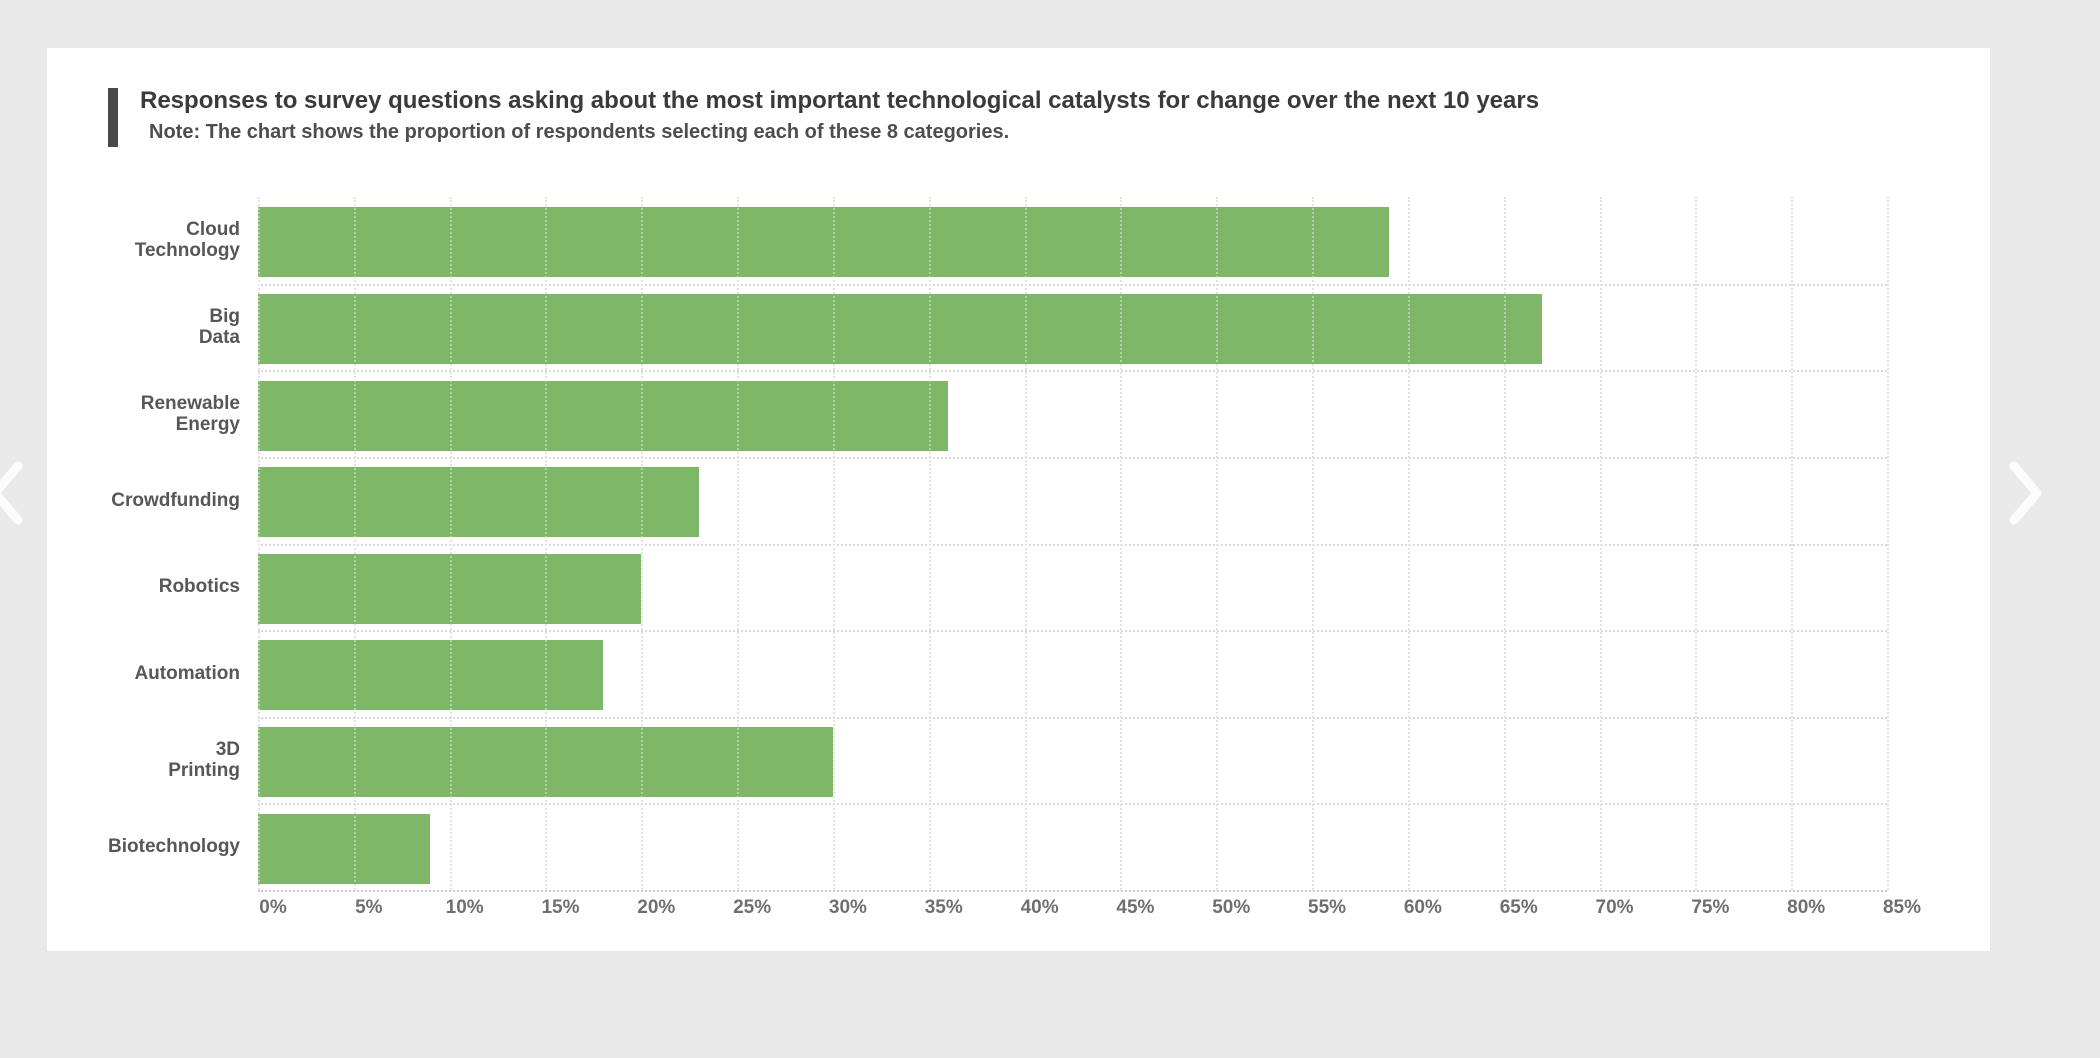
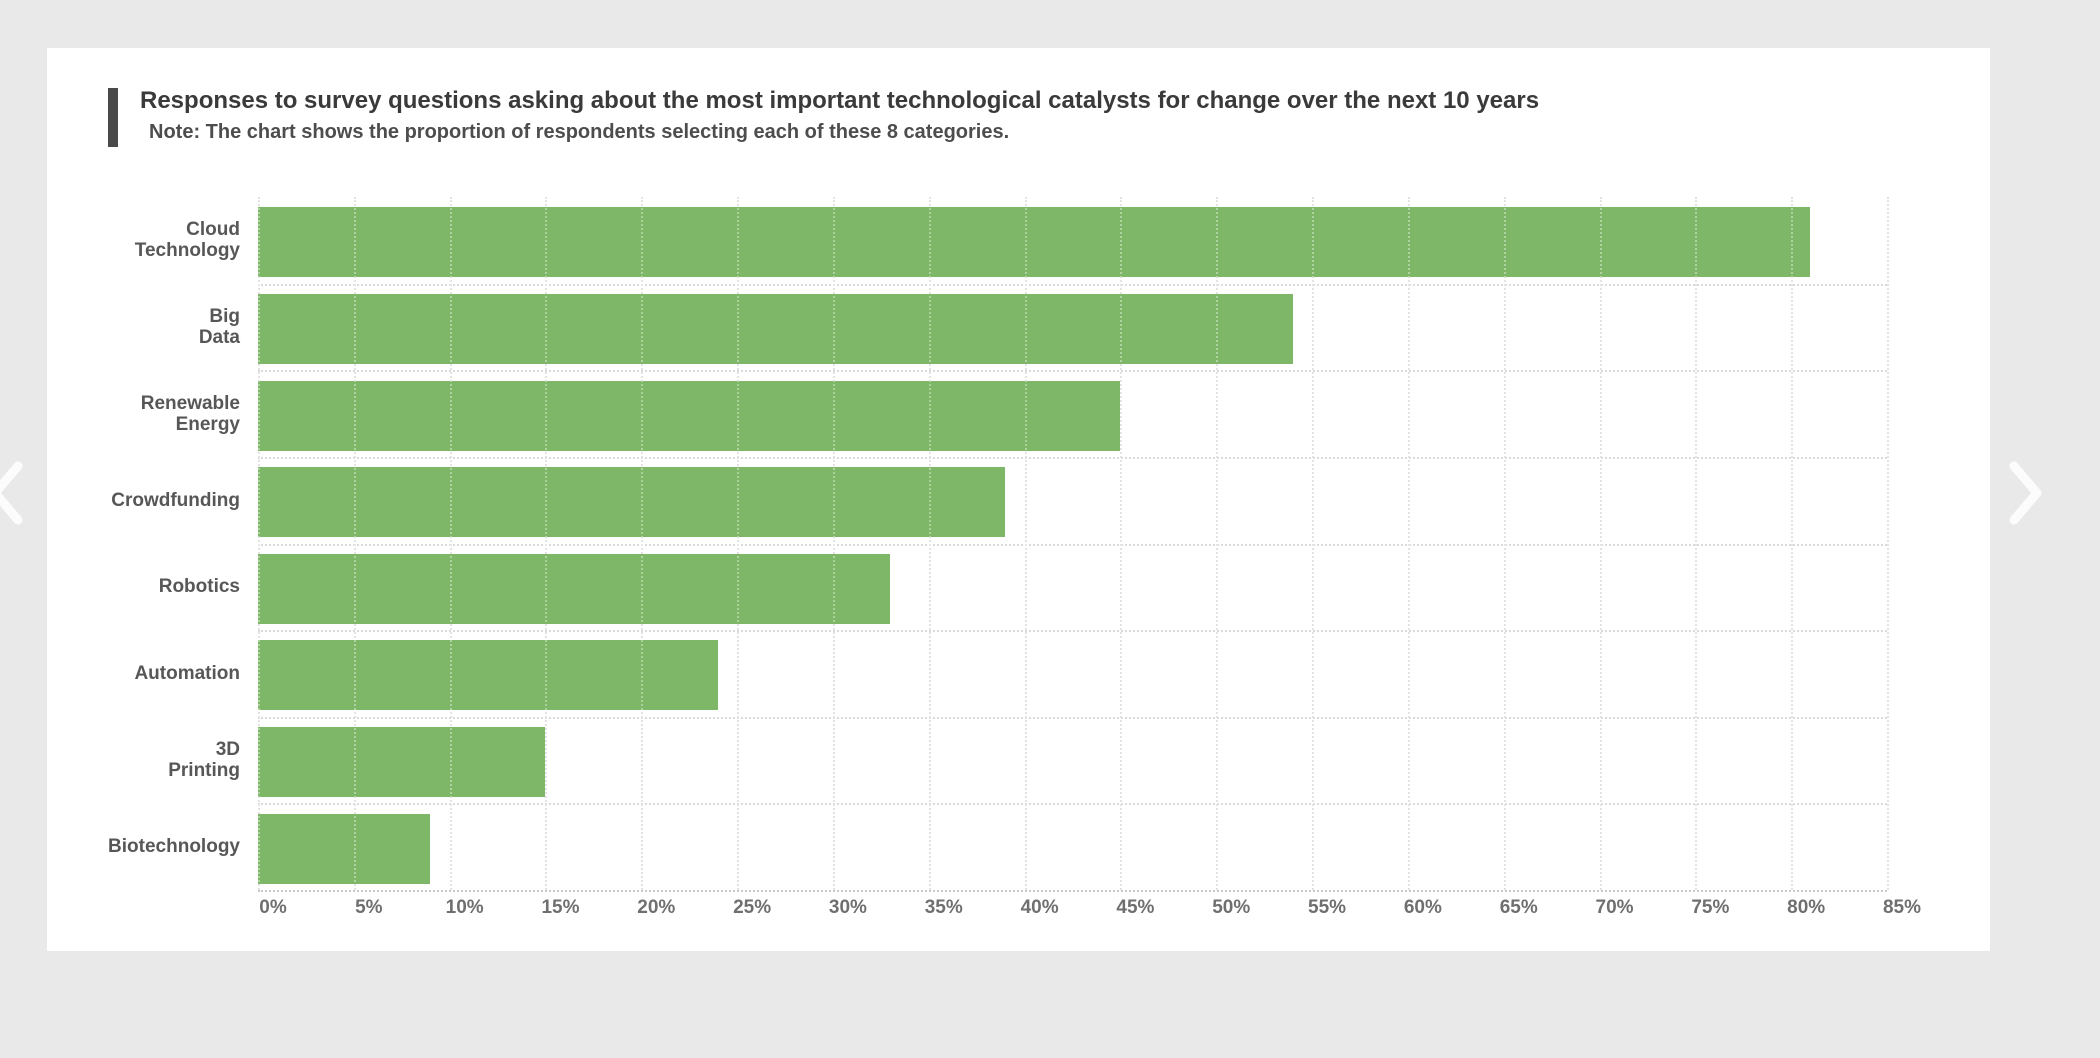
Cloud Technology: 59% -> 81%
Big Data: 67% -> 54%
Renewable Energy: 36% -> 45%
Crowdfunding: 23% -> 39%
Robotics: 20% -> 33%
Automation: 18% -> 24%
3D Printing: 30% -> 15%
